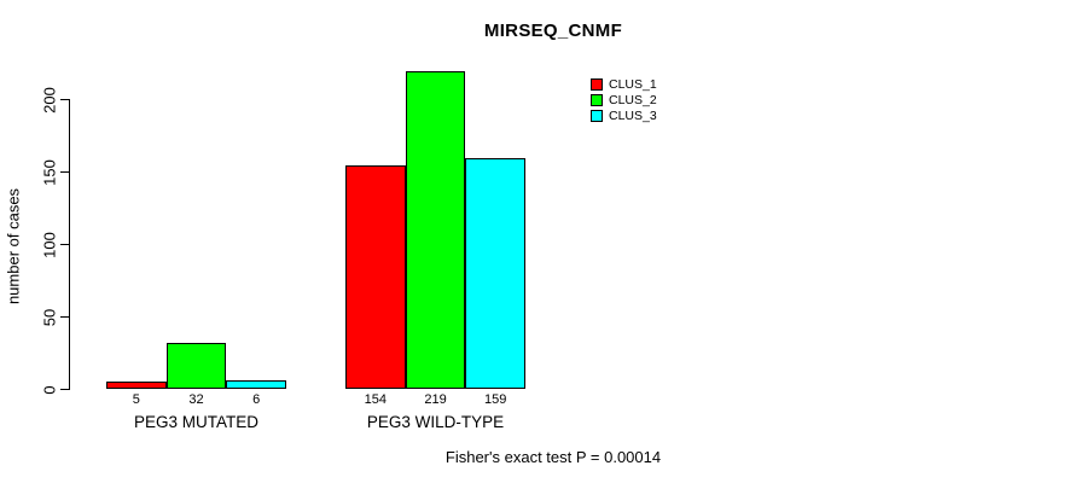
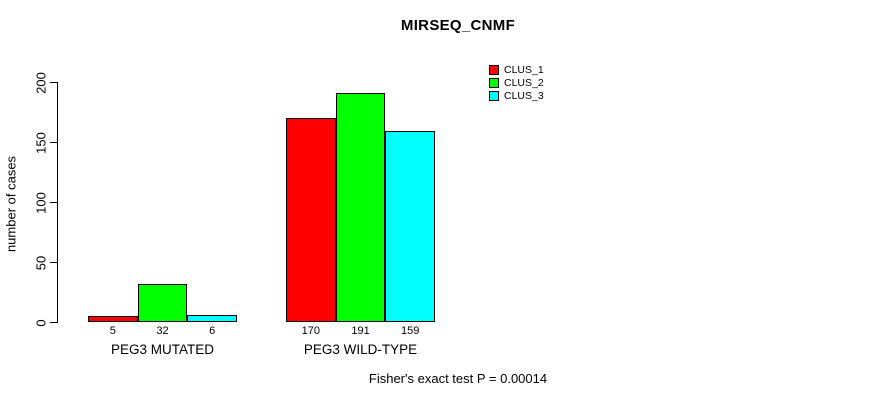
CLUS_1/PEG3 WILD-TYPE: 154 -> 170
CLUS_2/PEG3 WILD-TYPE: 219 -> 191
